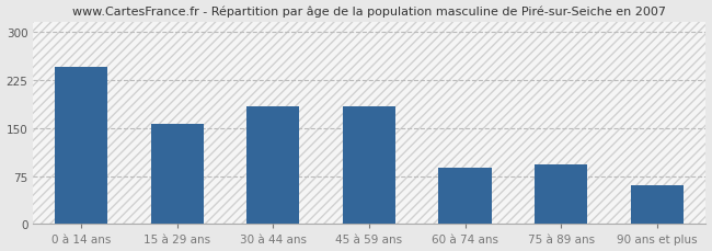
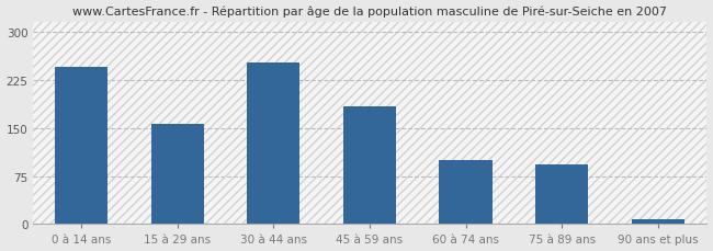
30 à 44 ans: 184 -> 252
60 à 74 ans: 88 -> 100
90 ans et plus: 60 -> 7
